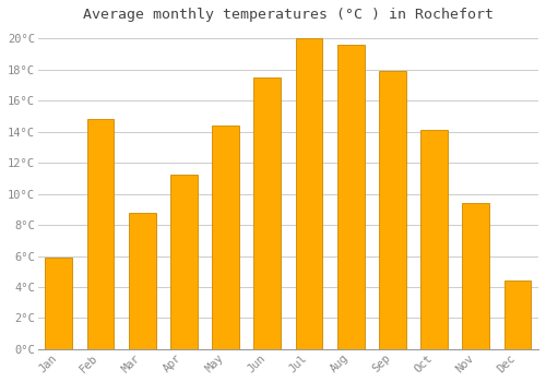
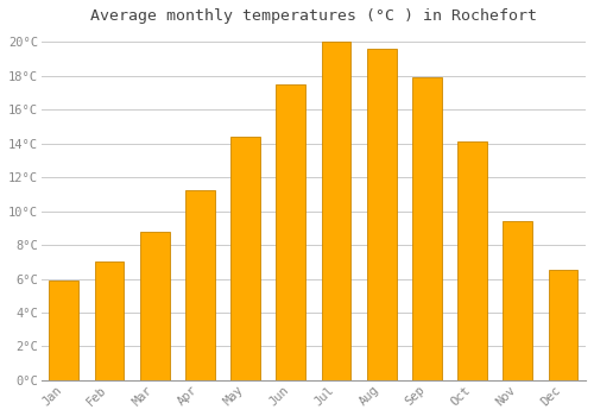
Feb: 14.8°C -> 7.0°C
Dec: 4.4°C -> 6.5°C
